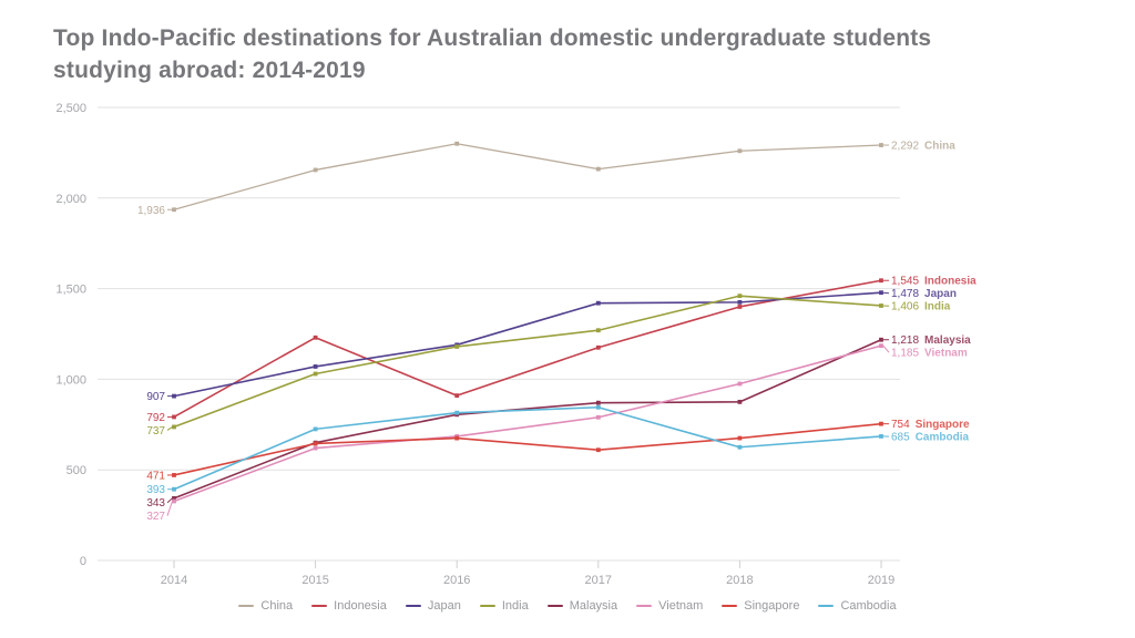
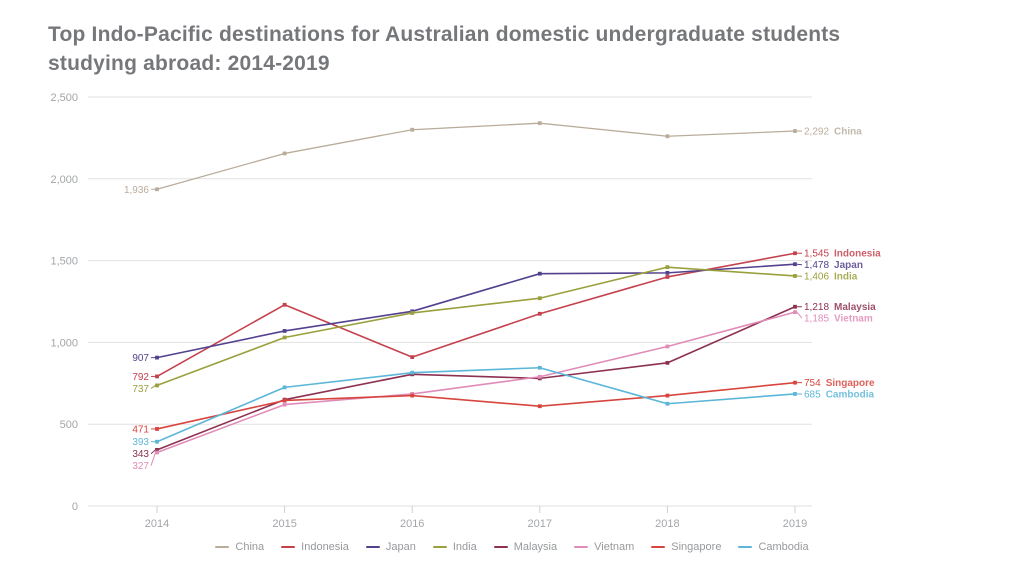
China/2017: 2160 -> 2340
Malaysia/2017: 870 -> 780
